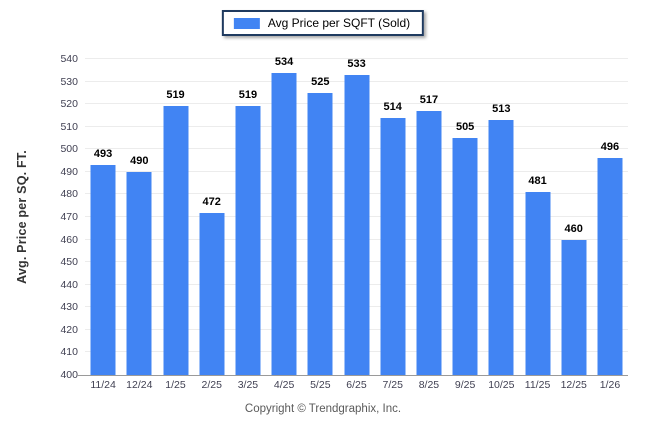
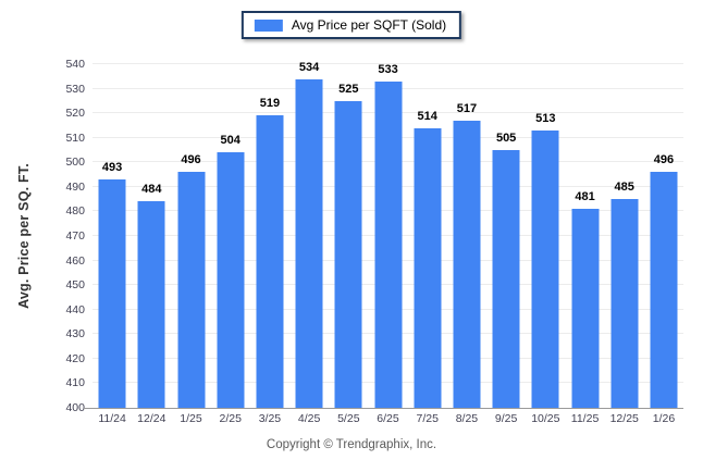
12/24: 490 -> 484
1/25: 519 -> 496
2/25: 472 -> 504
12/25: 460 -> 485
